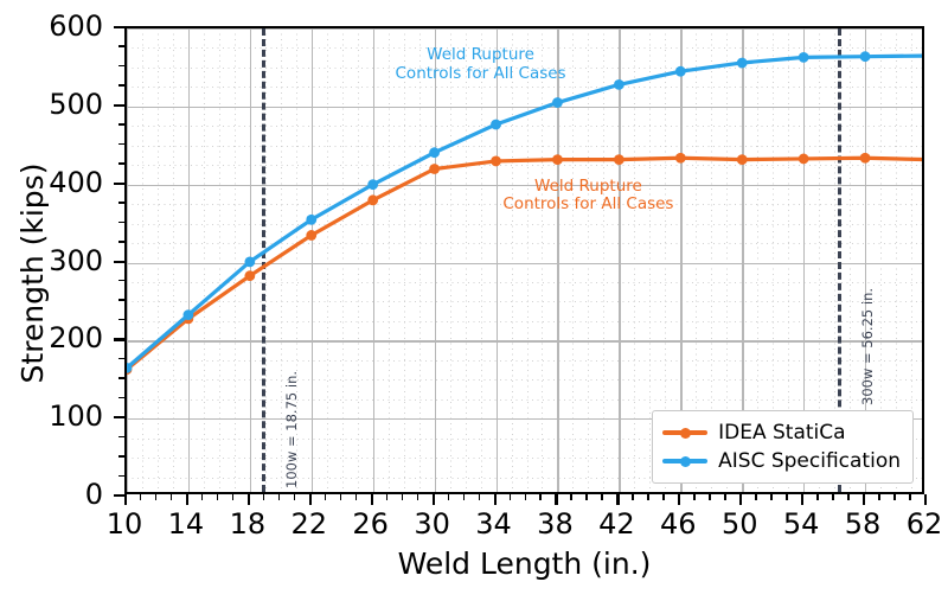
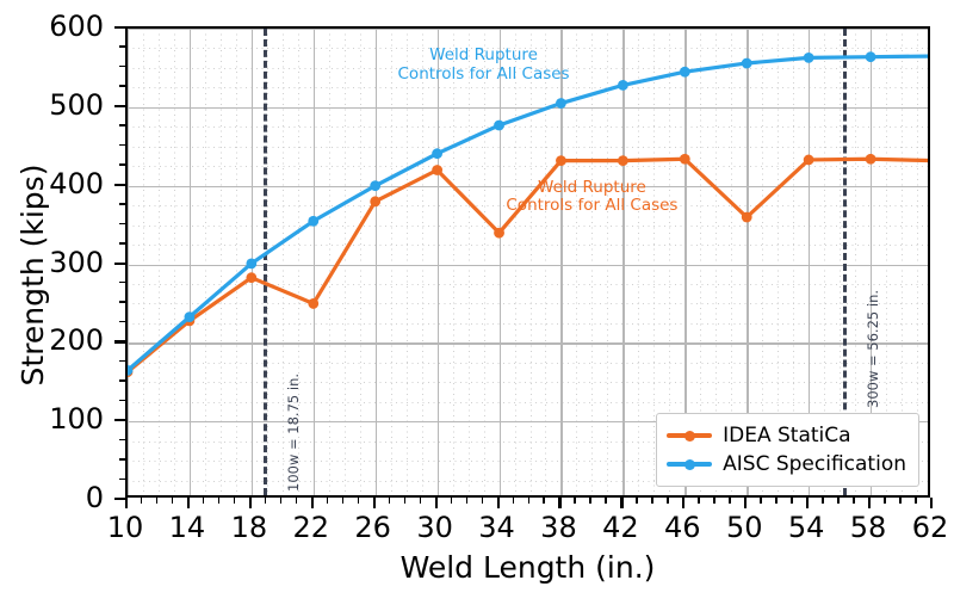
IDEA StatiCa/22: 340 -> 250
IDEA StatiCa/34: 430 -> 340
IDEA StatiCa/50: 430 -> 360
